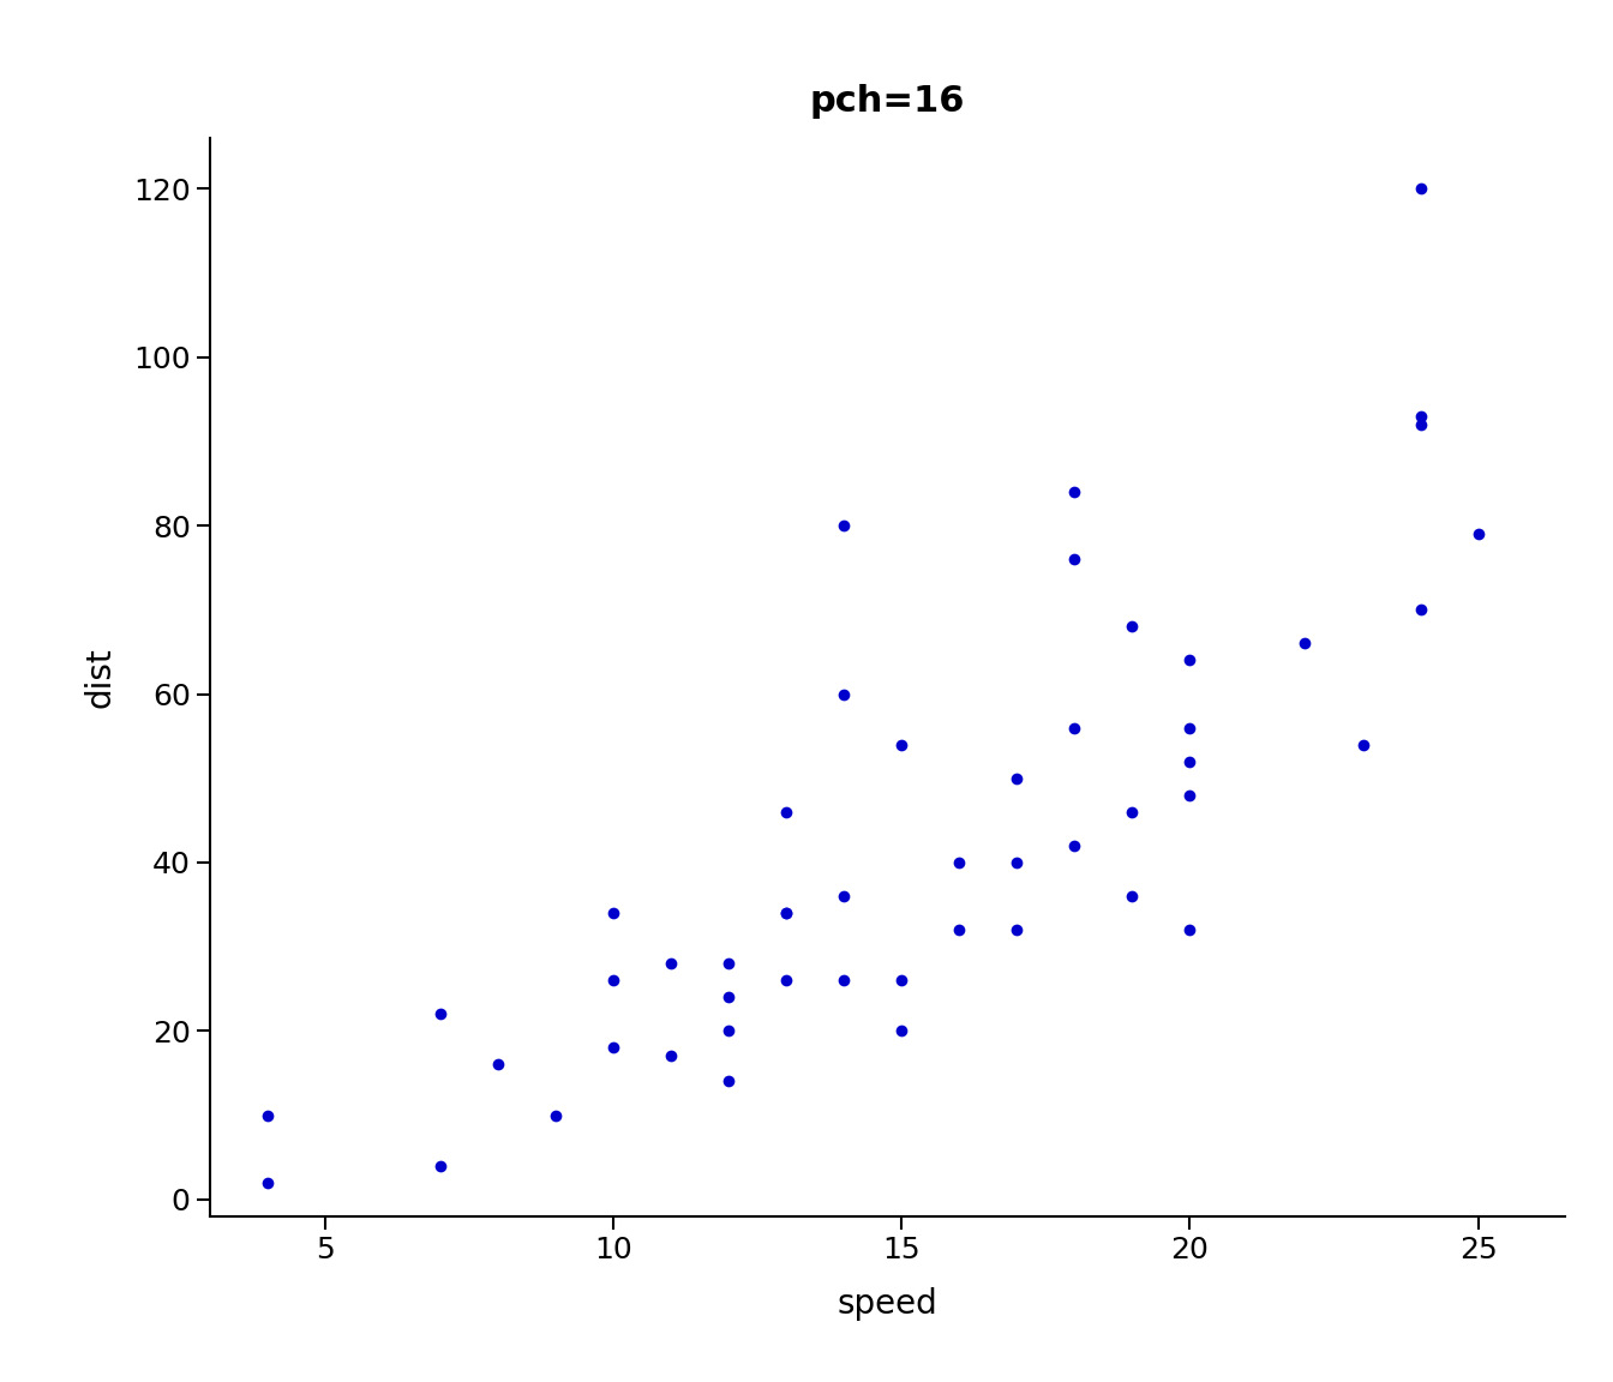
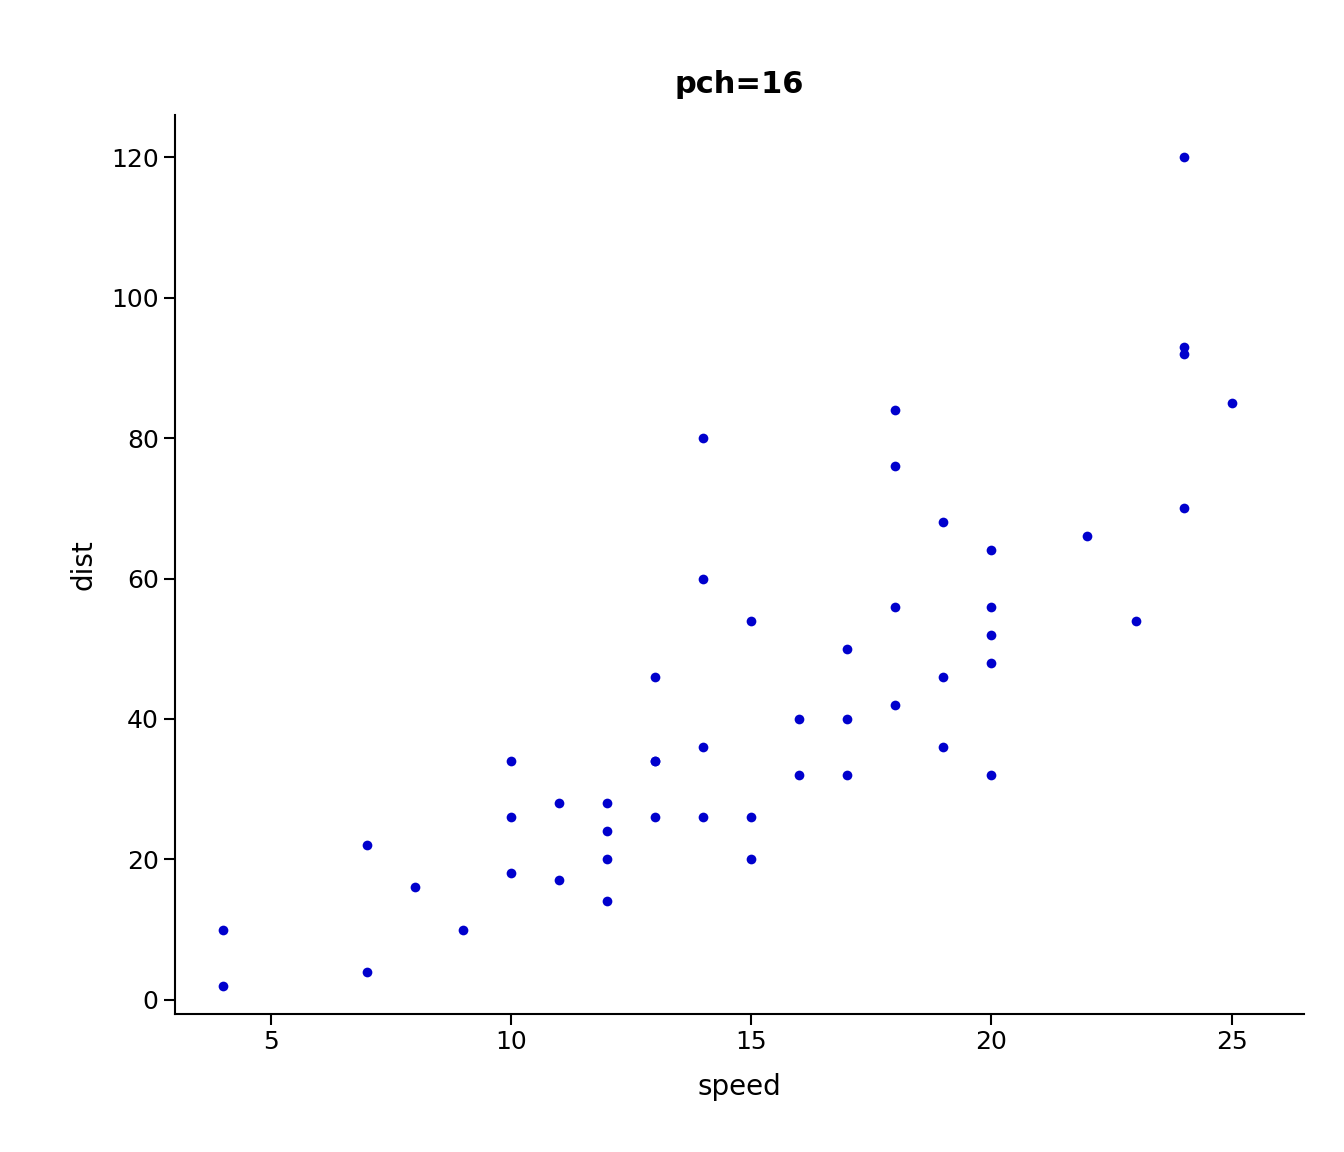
25: 79 -> 85
